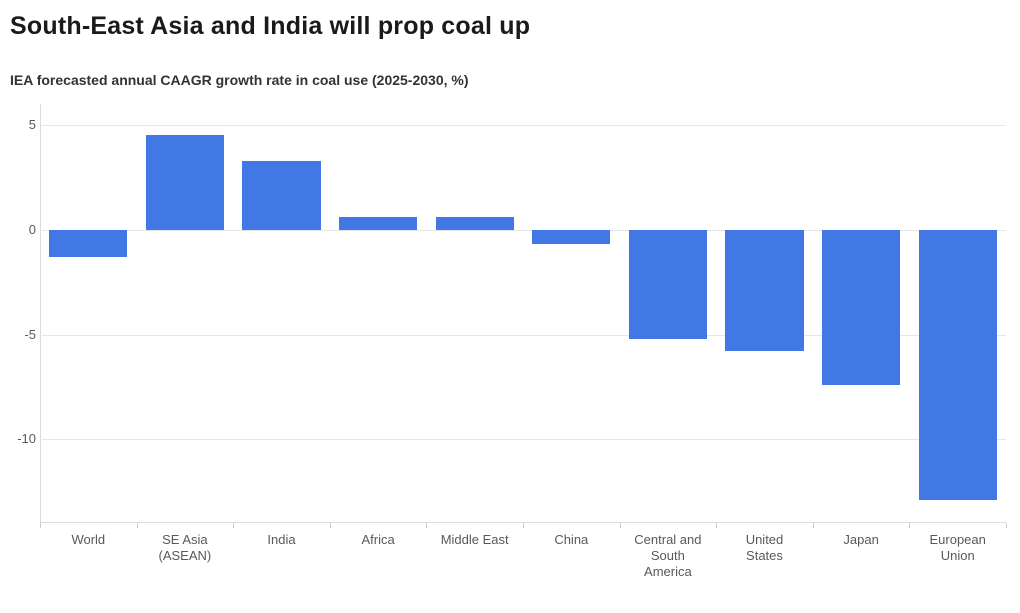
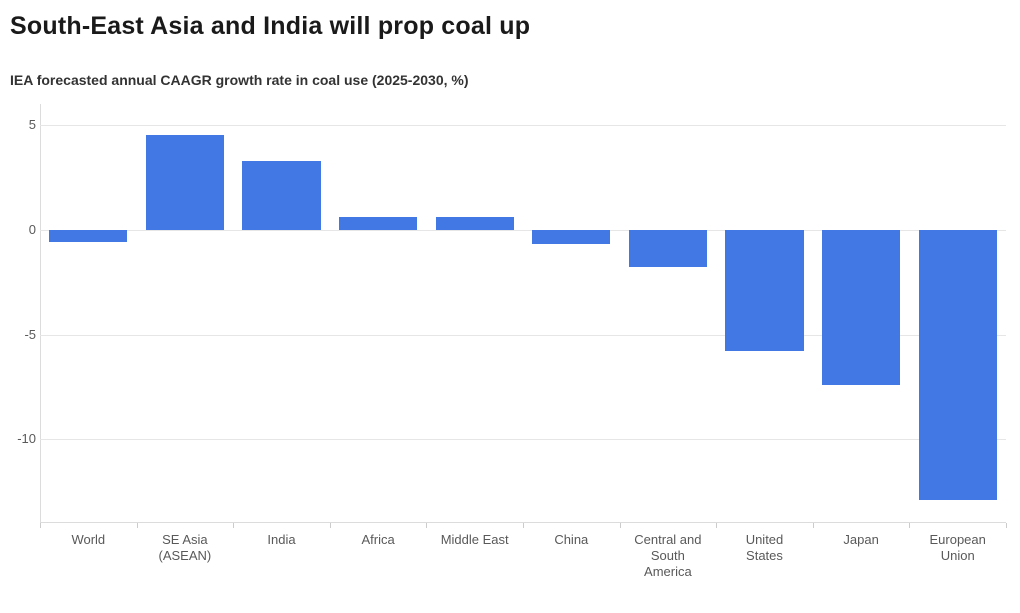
World: -1.3 -> -0.6
Central and South America: -5.2 -> -1.8
